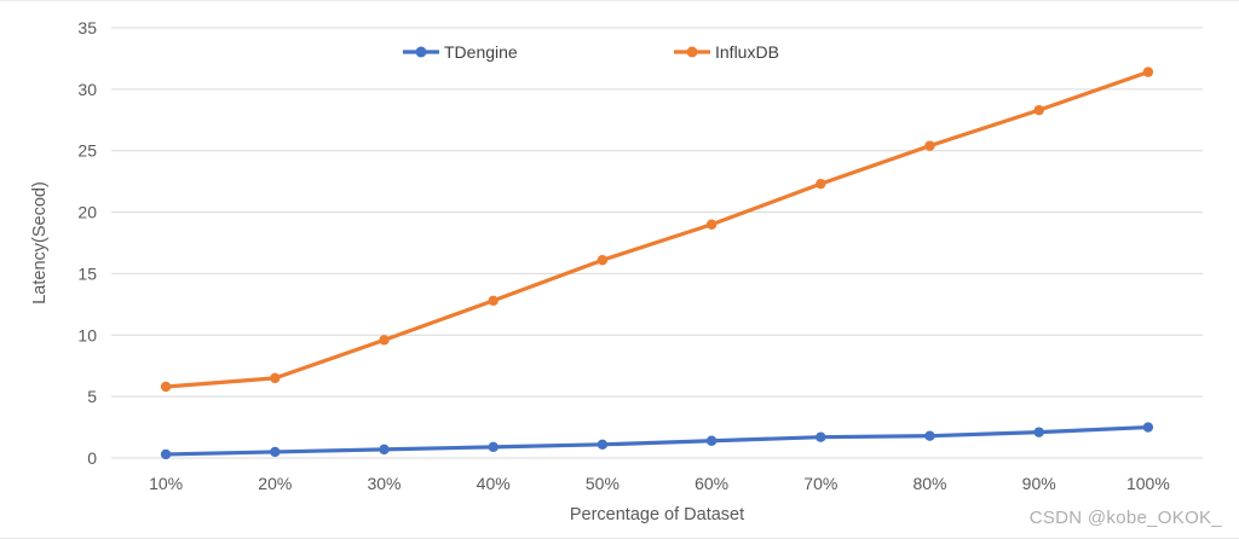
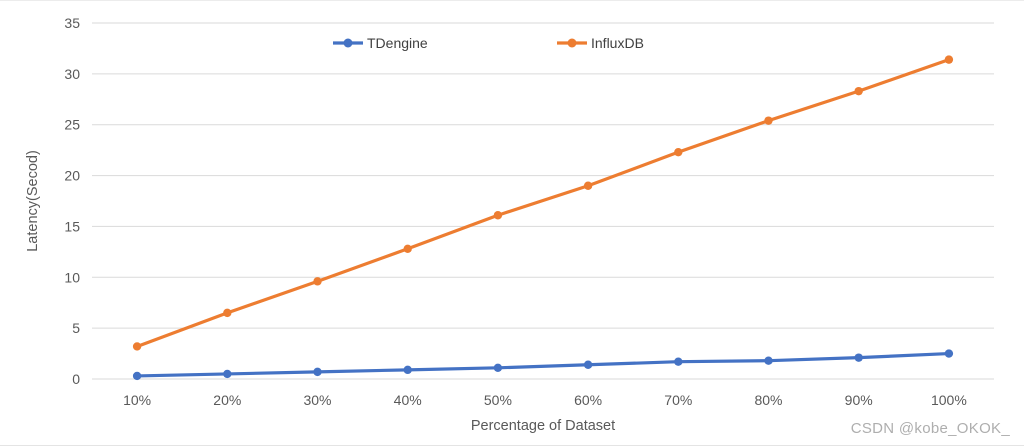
InfluxDB/10%: 5.8 -> 3.2
